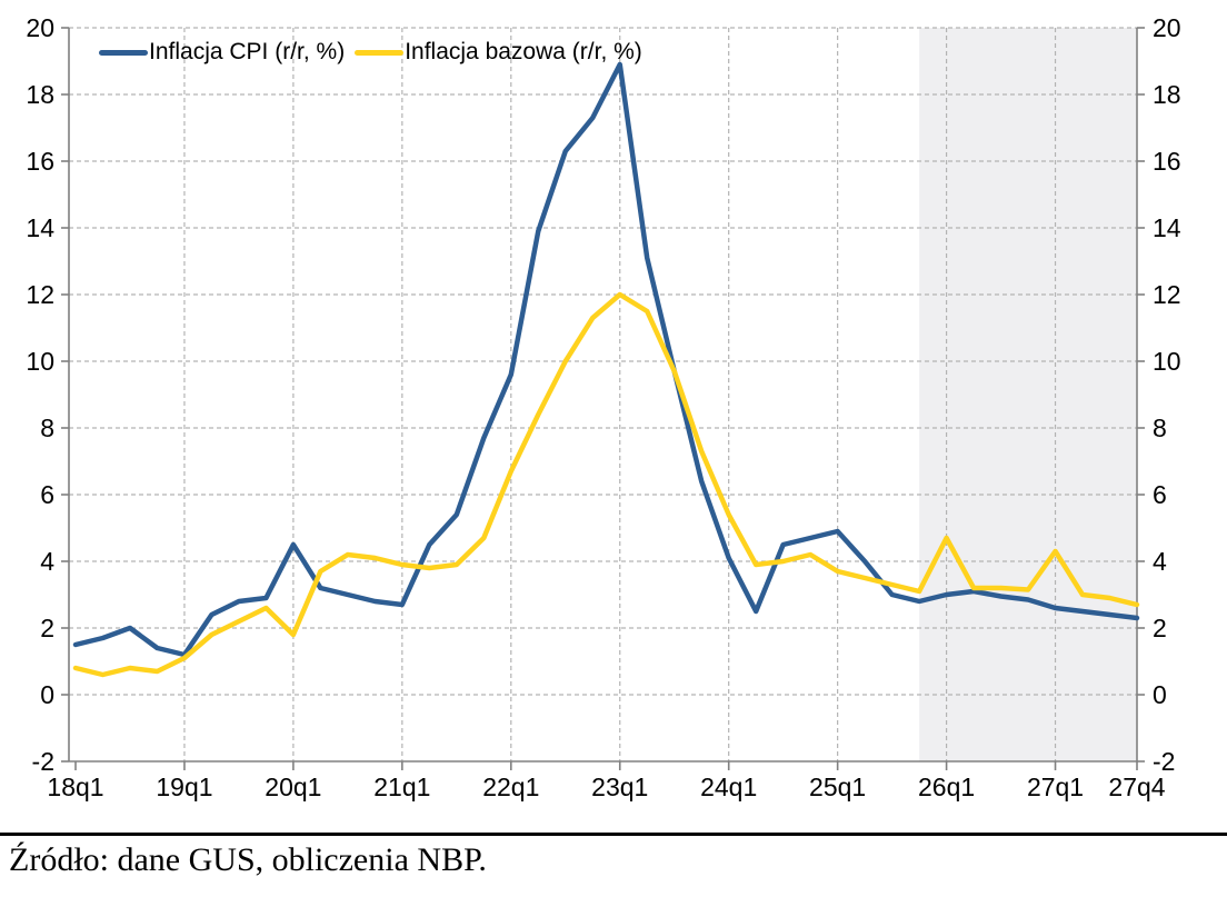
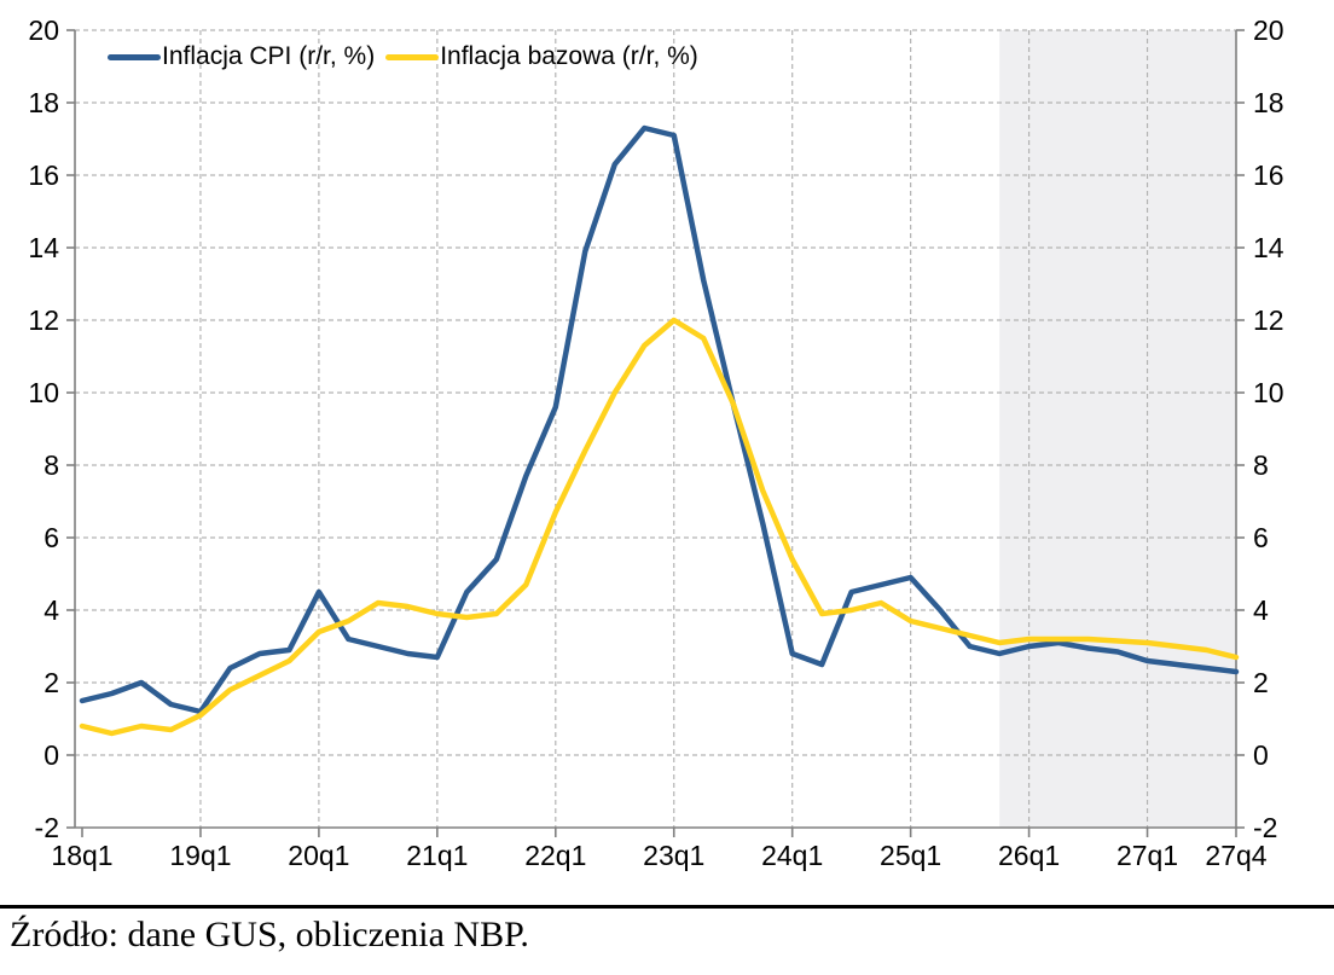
Inflacja bazowa (r/r, %)/20q1: 1.8 -> 3.4
Inflacja CPI (r/r, %)/23q1: 18.9 -> 17.1
Inflacja CPI (r/r, %)/24q1: 4.1 -> 2.8
Inflacja bazowa (r/r, %)/26q1: 4.7 -> 3.2
Inflacja bazowa (r/r, %)/27q1: 4.3 -> 3.1
